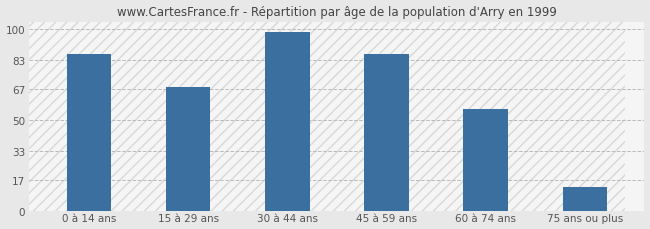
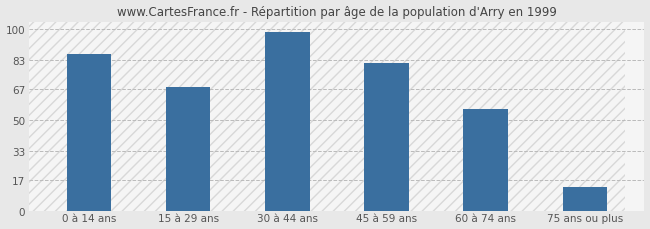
45 à 59 ans: 86 -> 81
